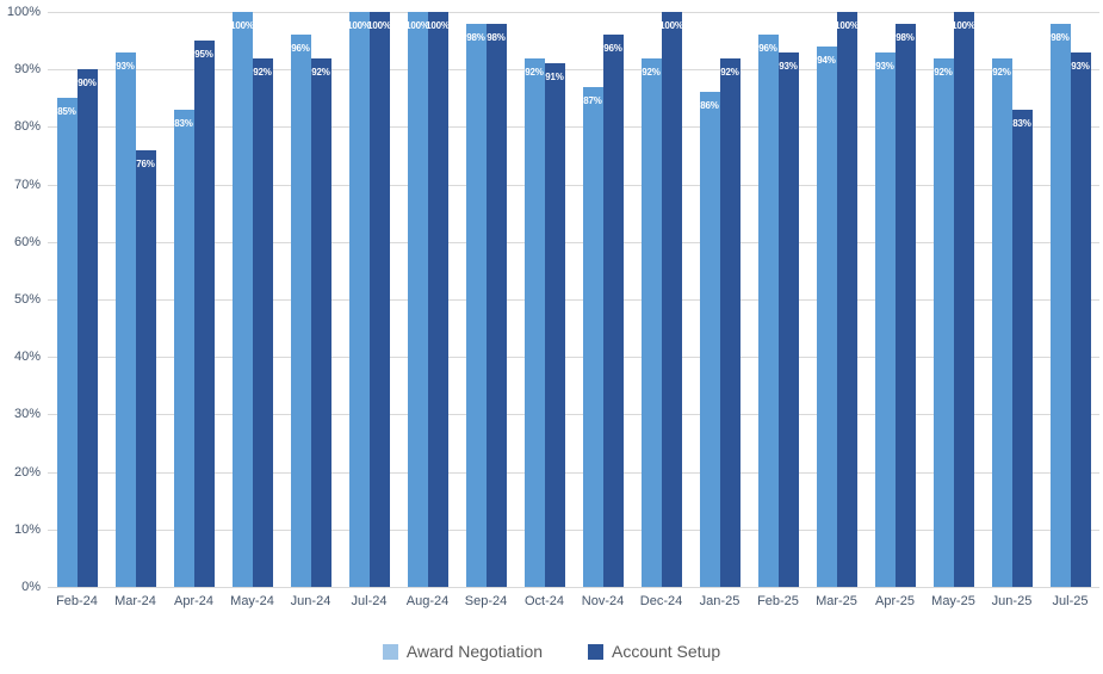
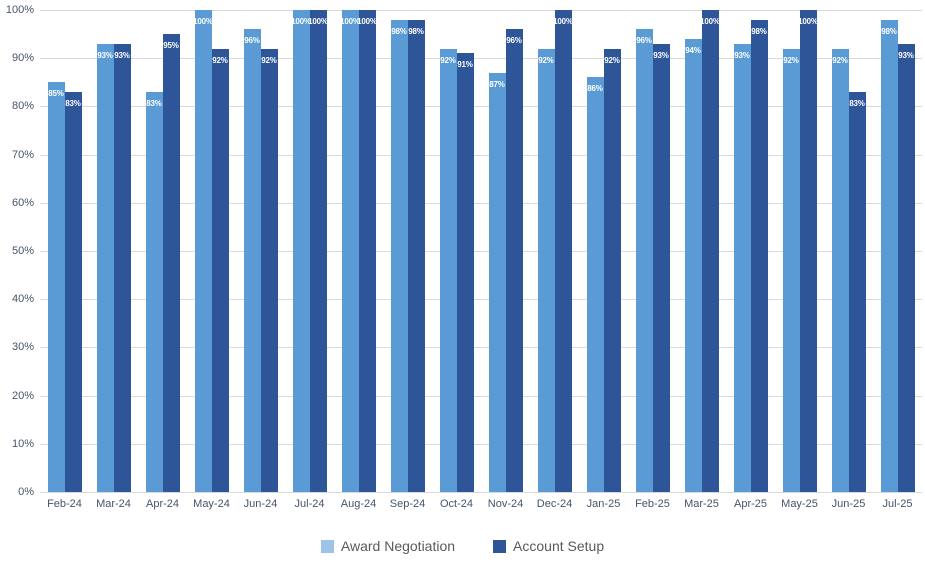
Account Setup/Feb-24: 90% -> 83%
Account Setup/Mar-24: 76% -> 93%
